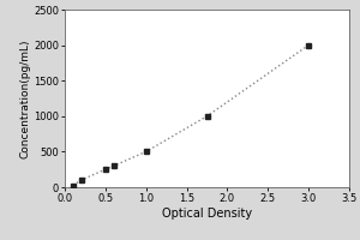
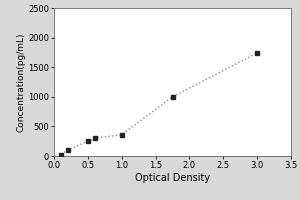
1.0: 500 -> 360
3.0: 2000 -> 1740
